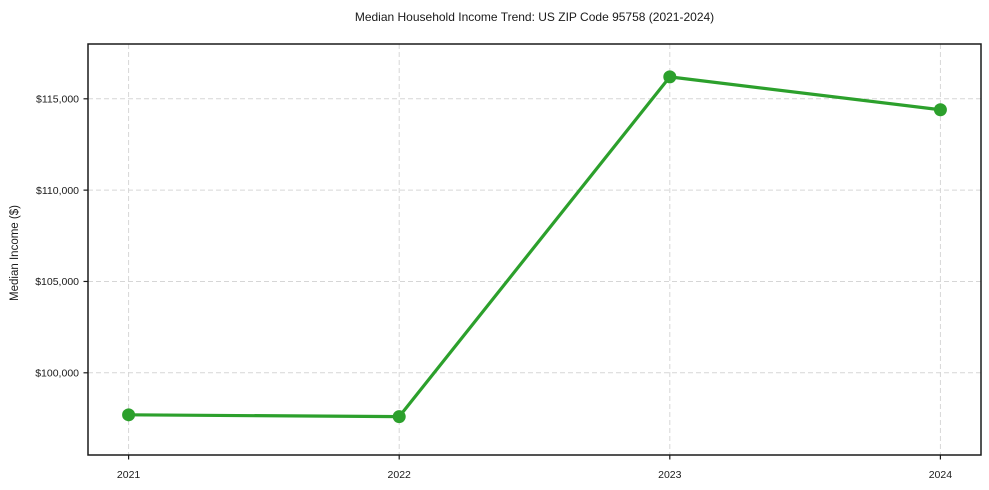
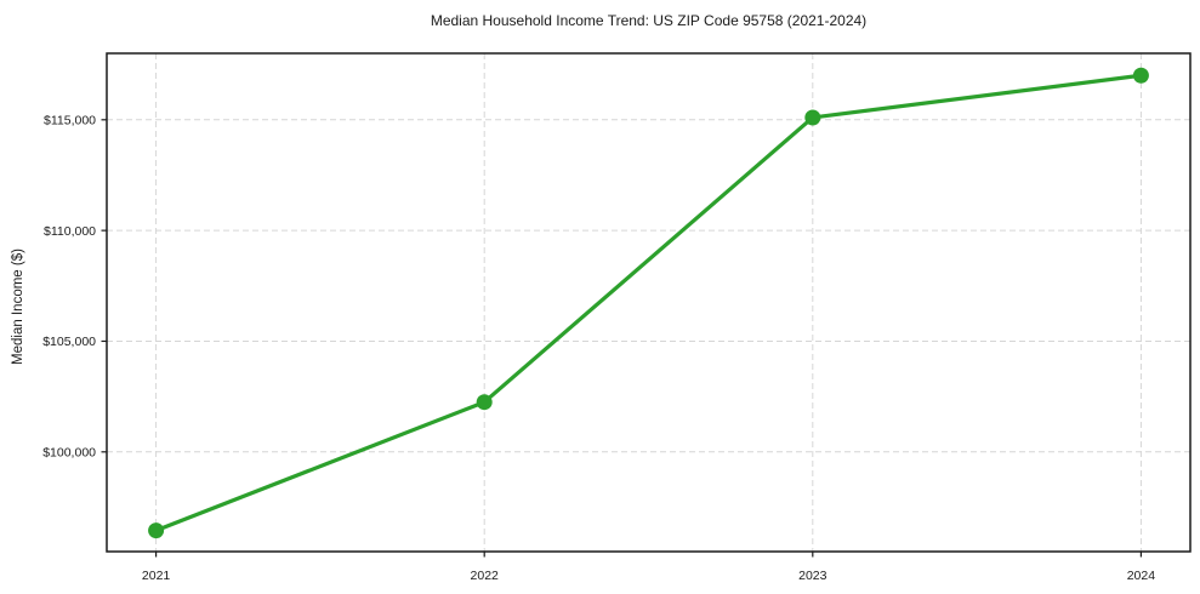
2021: $97700 -> $96400
2022: $97600 -> $102200
2023: $116200 -> $115100
2024: $114400 -> $117000
